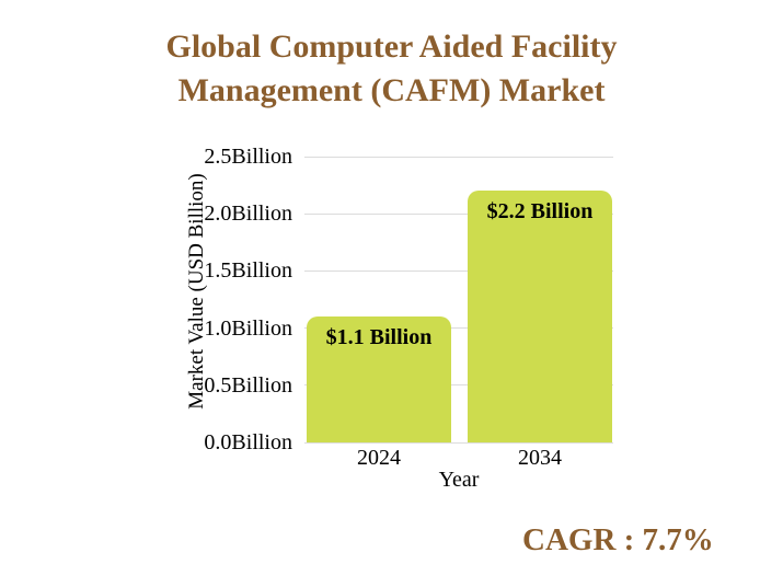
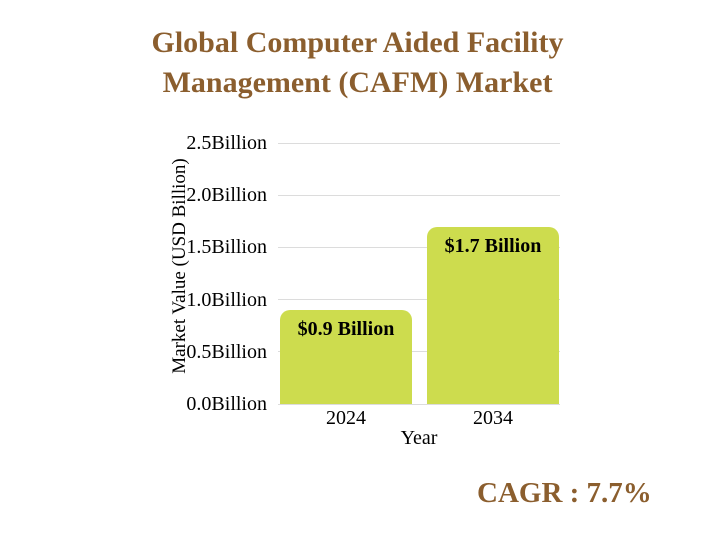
2024: $1.1 -> $0.9
2034: $2.2 -> $1.7
